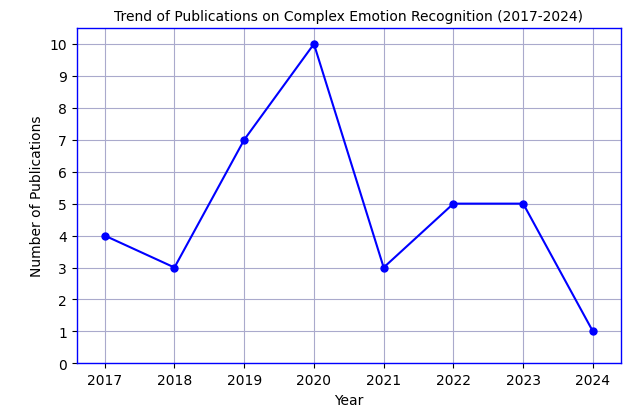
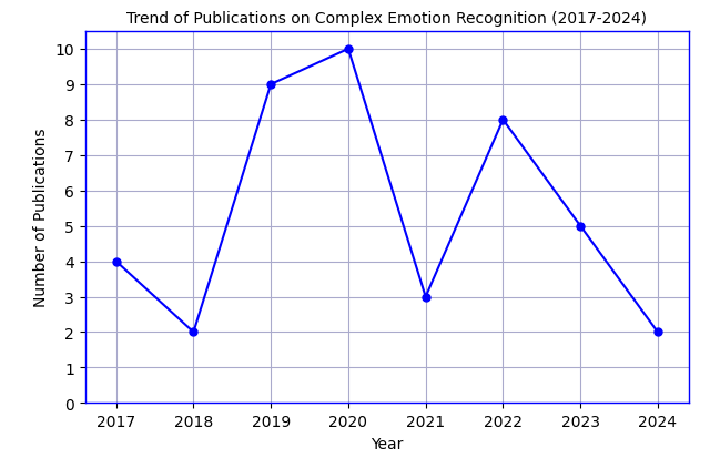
2018: 3 -> 2
2019: 7 -> 9
2022: 5 -> 8
2024: 1 -> 2
